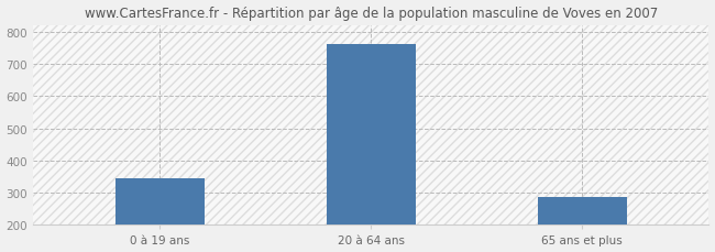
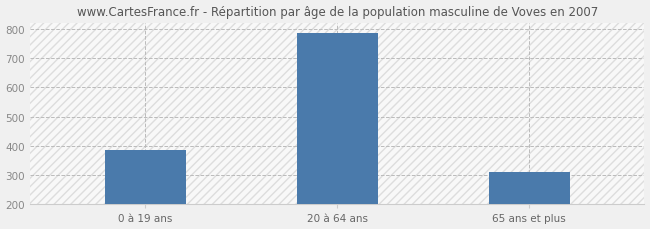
0 à 19 ans: 345 -> 385
20 à 64 ans: 763 -> 785
65 ans et plus: 288 -> 310
